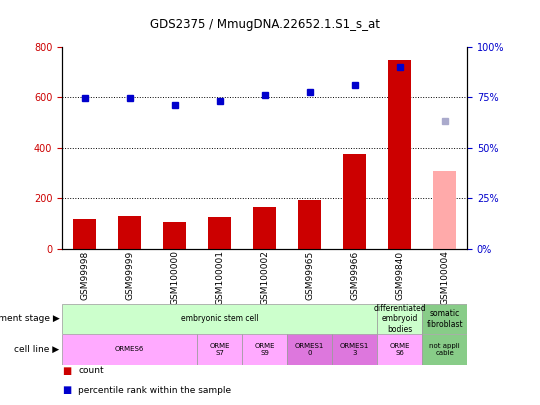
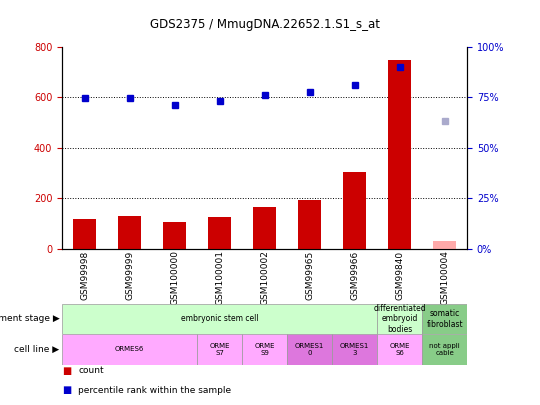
GSM99966: 375 -> 305
GSM100004: 310 -> 30
